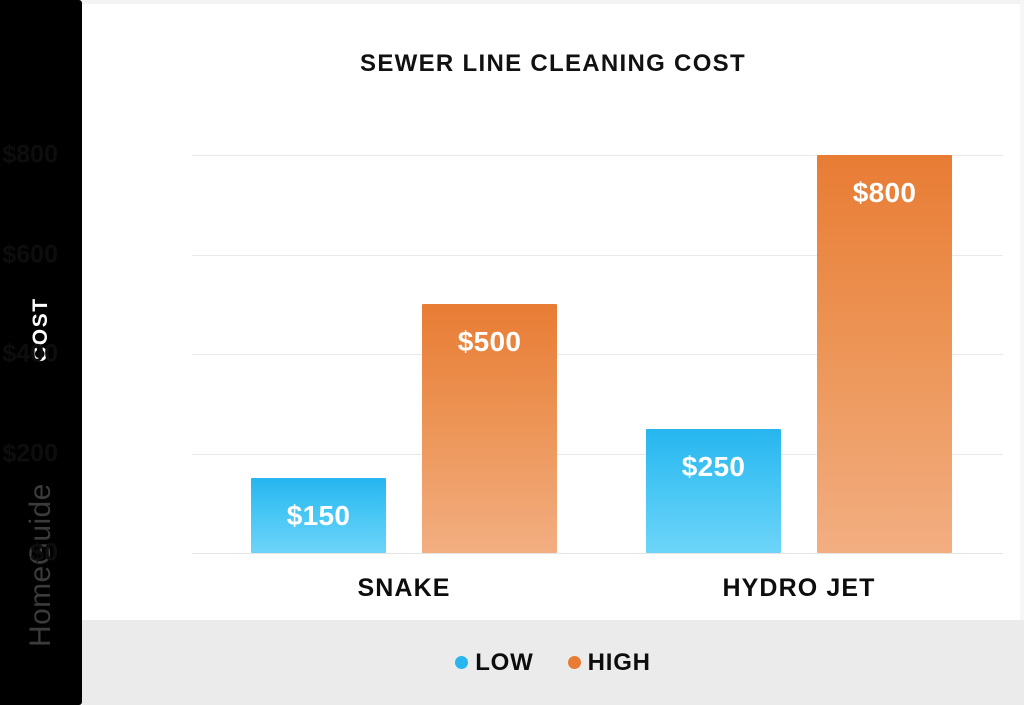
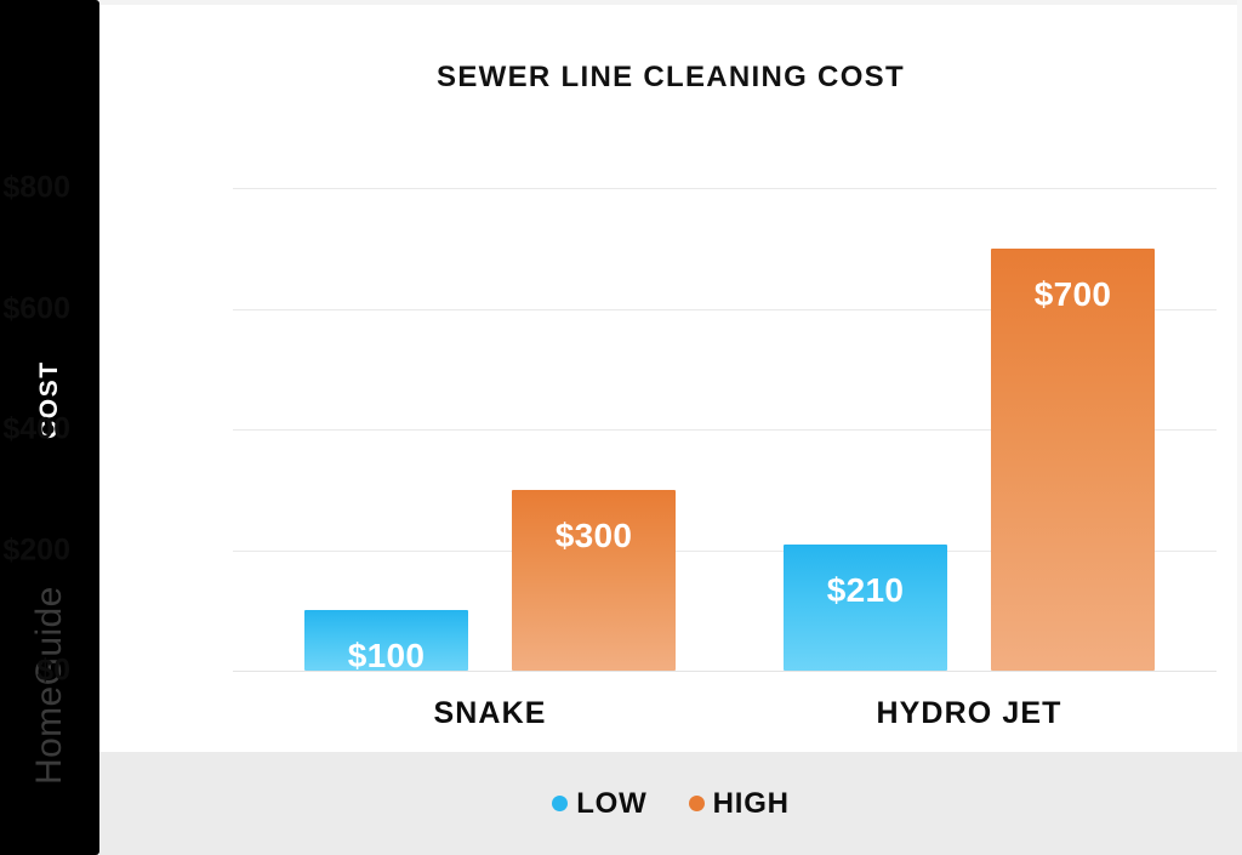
LOW/SNAKE: $150 -> $100
HIGH/SNAKE: $500 -> $300
LOW/HYDRO JET: $250 -> $210
HIGH/HYDRO JET: $800 -> $700
